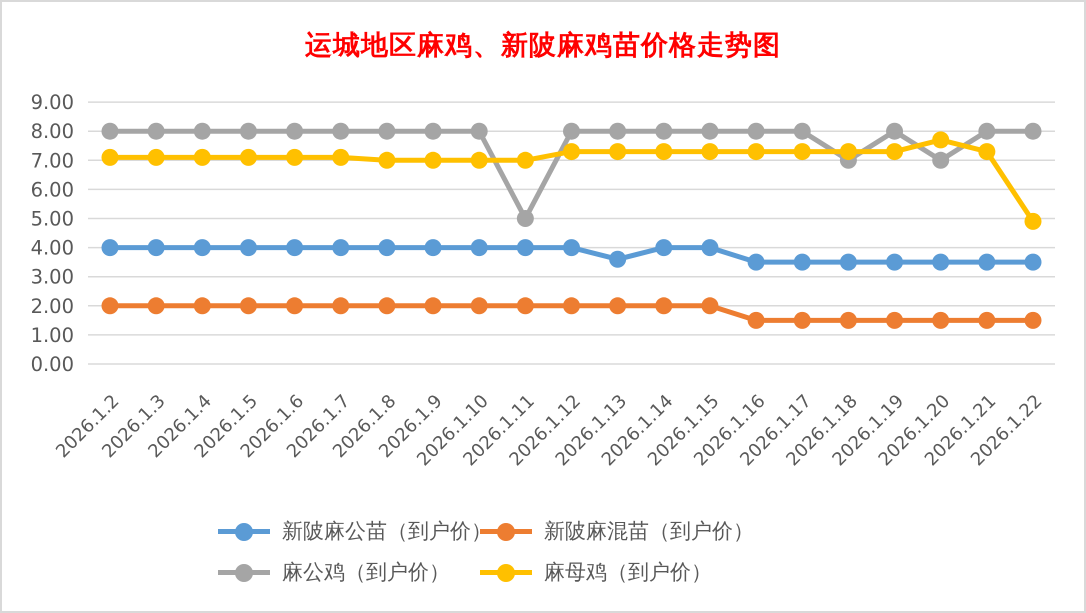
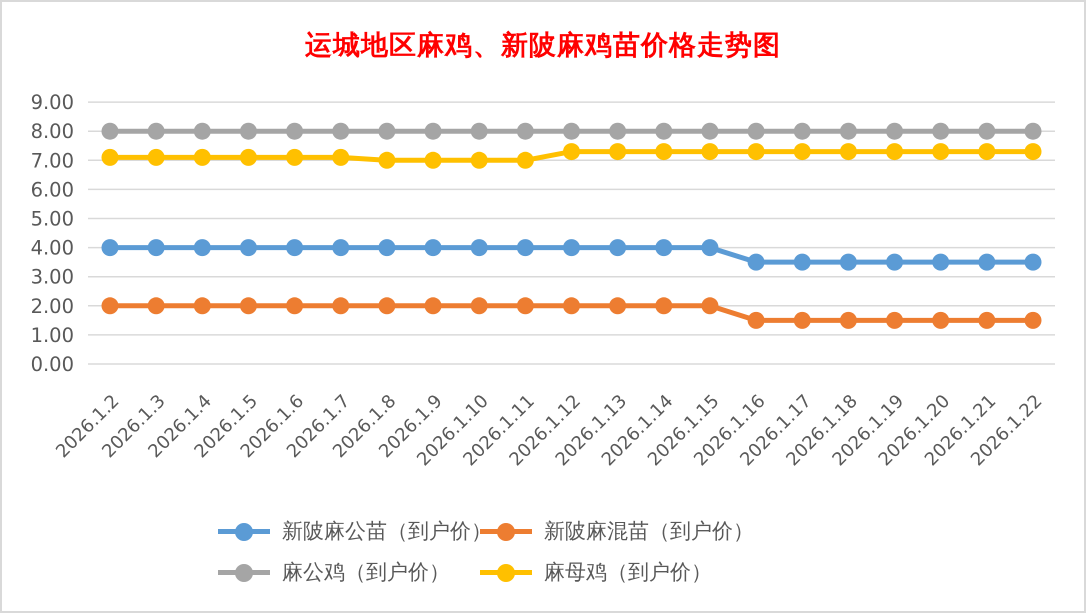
麻公鸡（到户价）/2026.1.11: 5 -> 8
新陂麻公苗（到户价）/2026.1.13: 3.6 -> 4.0
麻公鸡（到户价）/2026.1.18: 7 -> 8
麻公鸡（到户价）/2026.1.20: 7 -> 8
麻母鸡（到户价）/2026.1.20: 7.7 -> 7.3
麻母鸡（到户价）/2026.1.22: 4.9 -> 7.3
